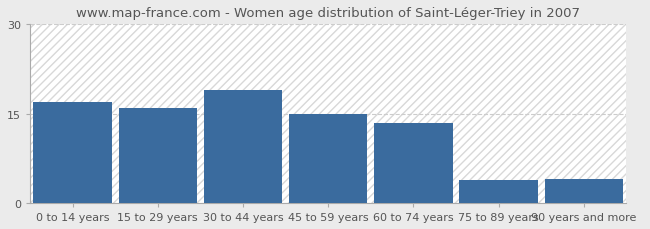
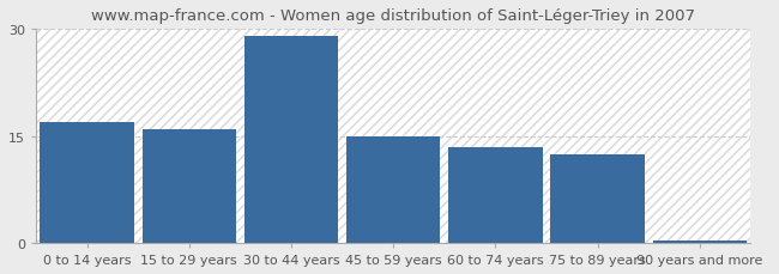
30 to 44 years: 19.0 -> 29.0
75 to 89 years: 3.8 -> 12.5
90 years and more: 4.0 -> 0.4
